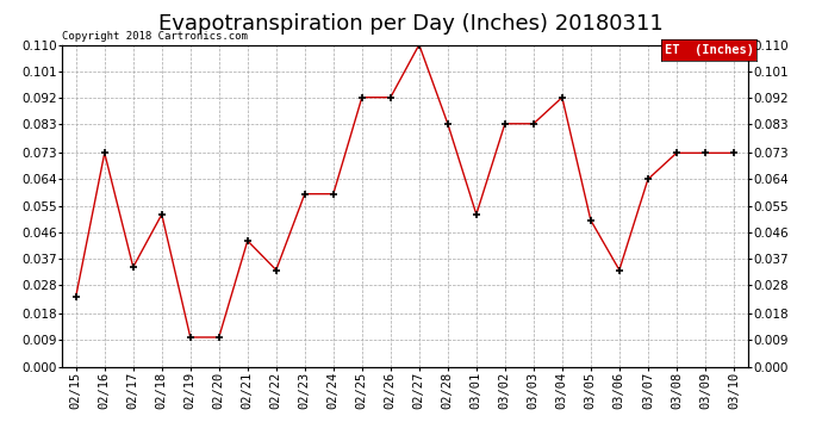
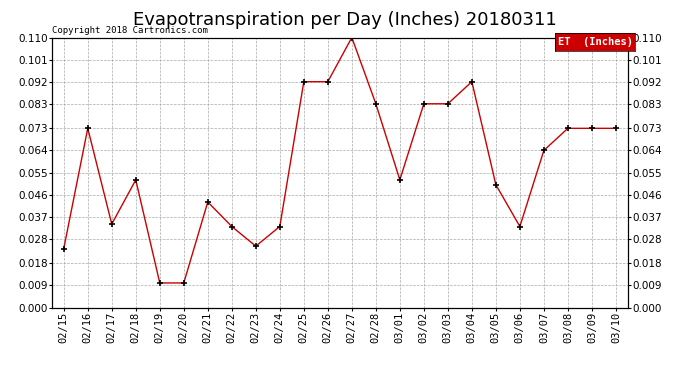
02/23: 0.059 -> 0.025
02/24: 0.059 -> 0.033
